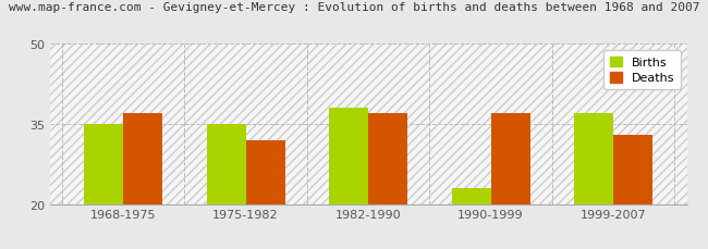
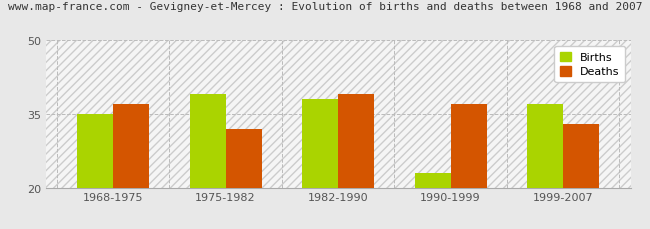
Births/1975-1982: 35 -> 39
Deaths/1982-1990: 37 -> 39
